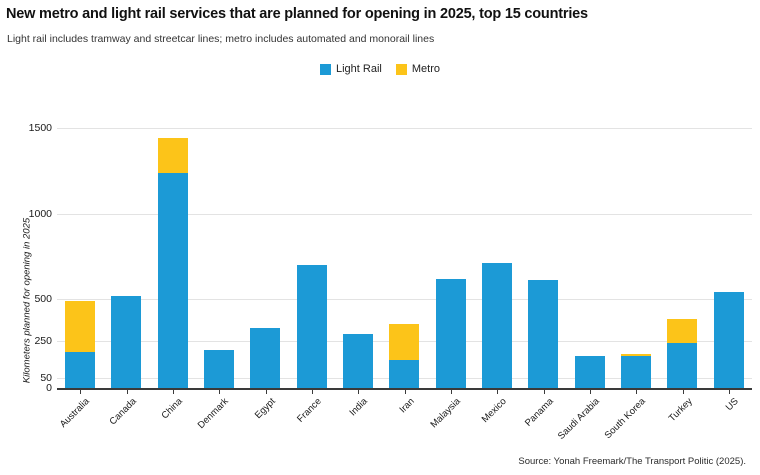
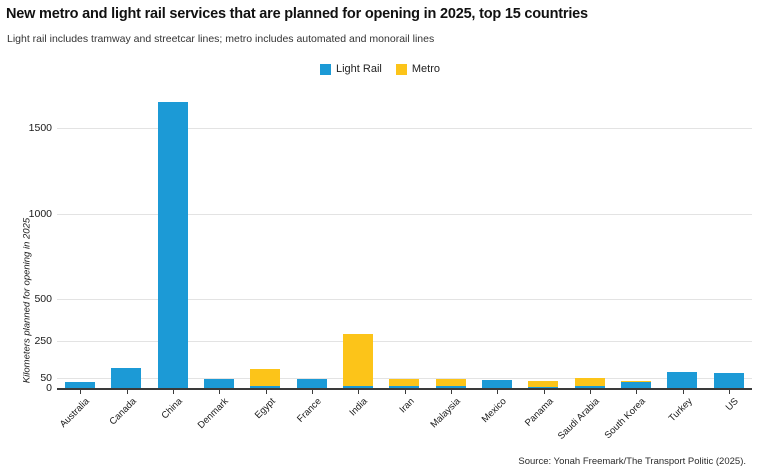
Light Rail/Australia: 190 -> 30
Metro/Australia: 490 -> 30
Light Rail/Canada: 520 -> 100
Metro/Canada: 430 -> 50
Light Rail/China: 1240 -> 1650
Metro/China: 1440 -> 1590
Light Rail/Denmark: 200 -> 40
Metro/Denmark: 160 -> 10
Light Rail/Egypt: 330 -> 10
Metro/Egypt: 270 -> 100
Light Rail/France: 700 -> 40
Metro/France: 150 -> 10
Light Rail/India: 290 -> 10
Metro/India: 100 -> 290
Light Rail/Iran: 150 -> 10
Metro/Iran: 350 -> 40
Light Rail/Malaysia: 620 -> 10
Metro/Malaysia: 180 -> 40
Light Rail/Mexico: 710 -> 40
Metro/Mexico: 90 -> 10
Light Rail/Panama: 610 -> 10
Metro/Panama: 270 -> 40
Light Rail/Saudi Arabia: 170 -> 10
Metro/Saudi Arabia: 160 -> 50
Light Rail/South Korea: 170 -> 30
Metro/South Korea: 180 -> 40
Light Rail/Turkey: 240 -> 80
Metro/Turkey: 380 -> 80
Light Rail/US: 540 -> 80
Metro/US: 280 -> 40
